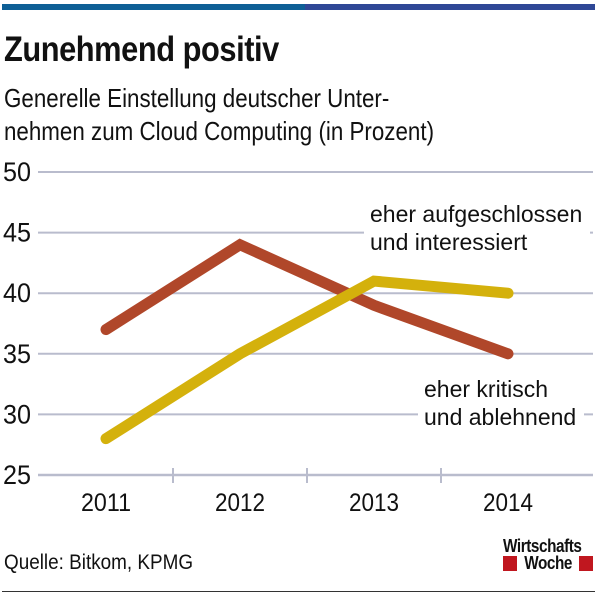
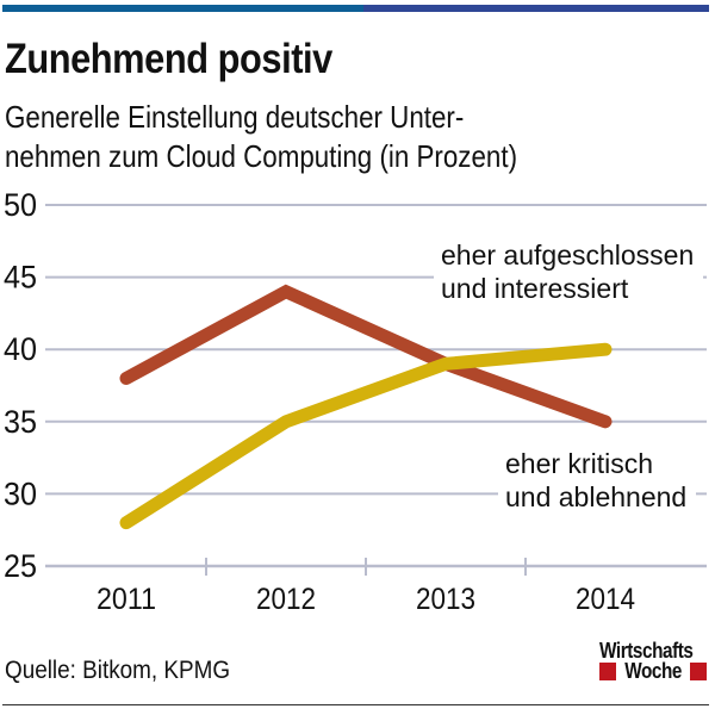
eher kritisch und ablehnend/2011: 37 -> 38
eher aufgeschlossen und interessiert/2013: 41 -> 39
